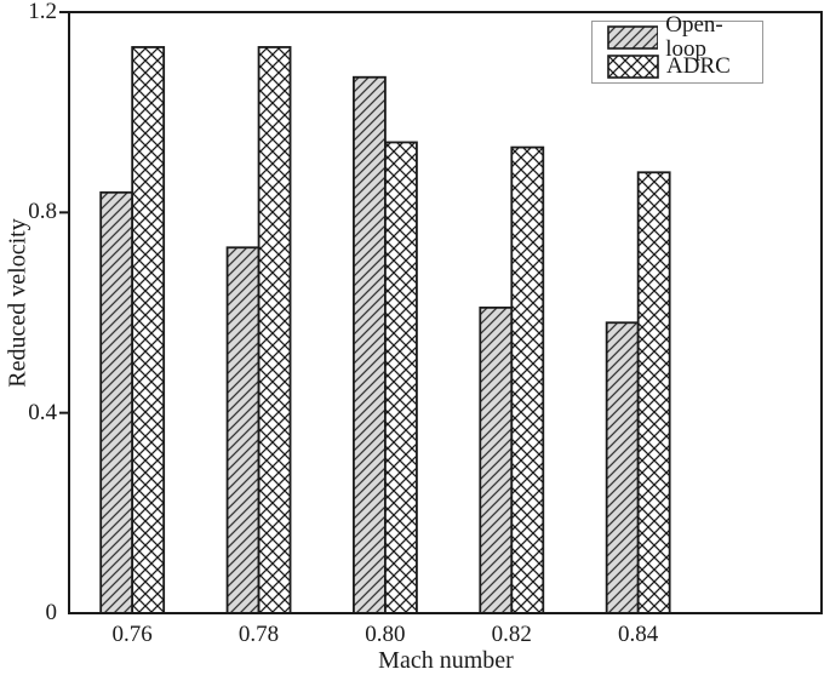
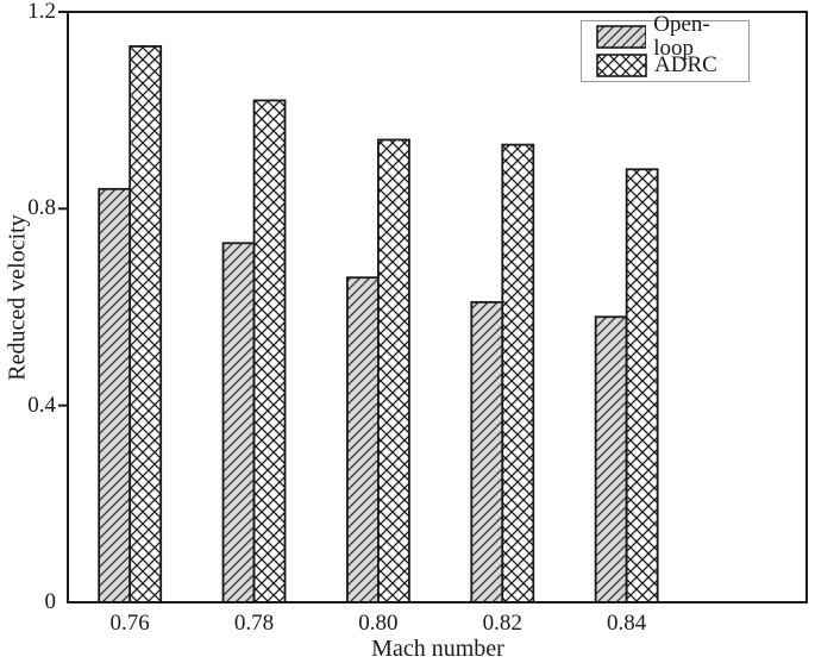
ADRC/0.78: 1.13 -> 1.02
Open-loop/0.80: 1.07 -> 0.66
